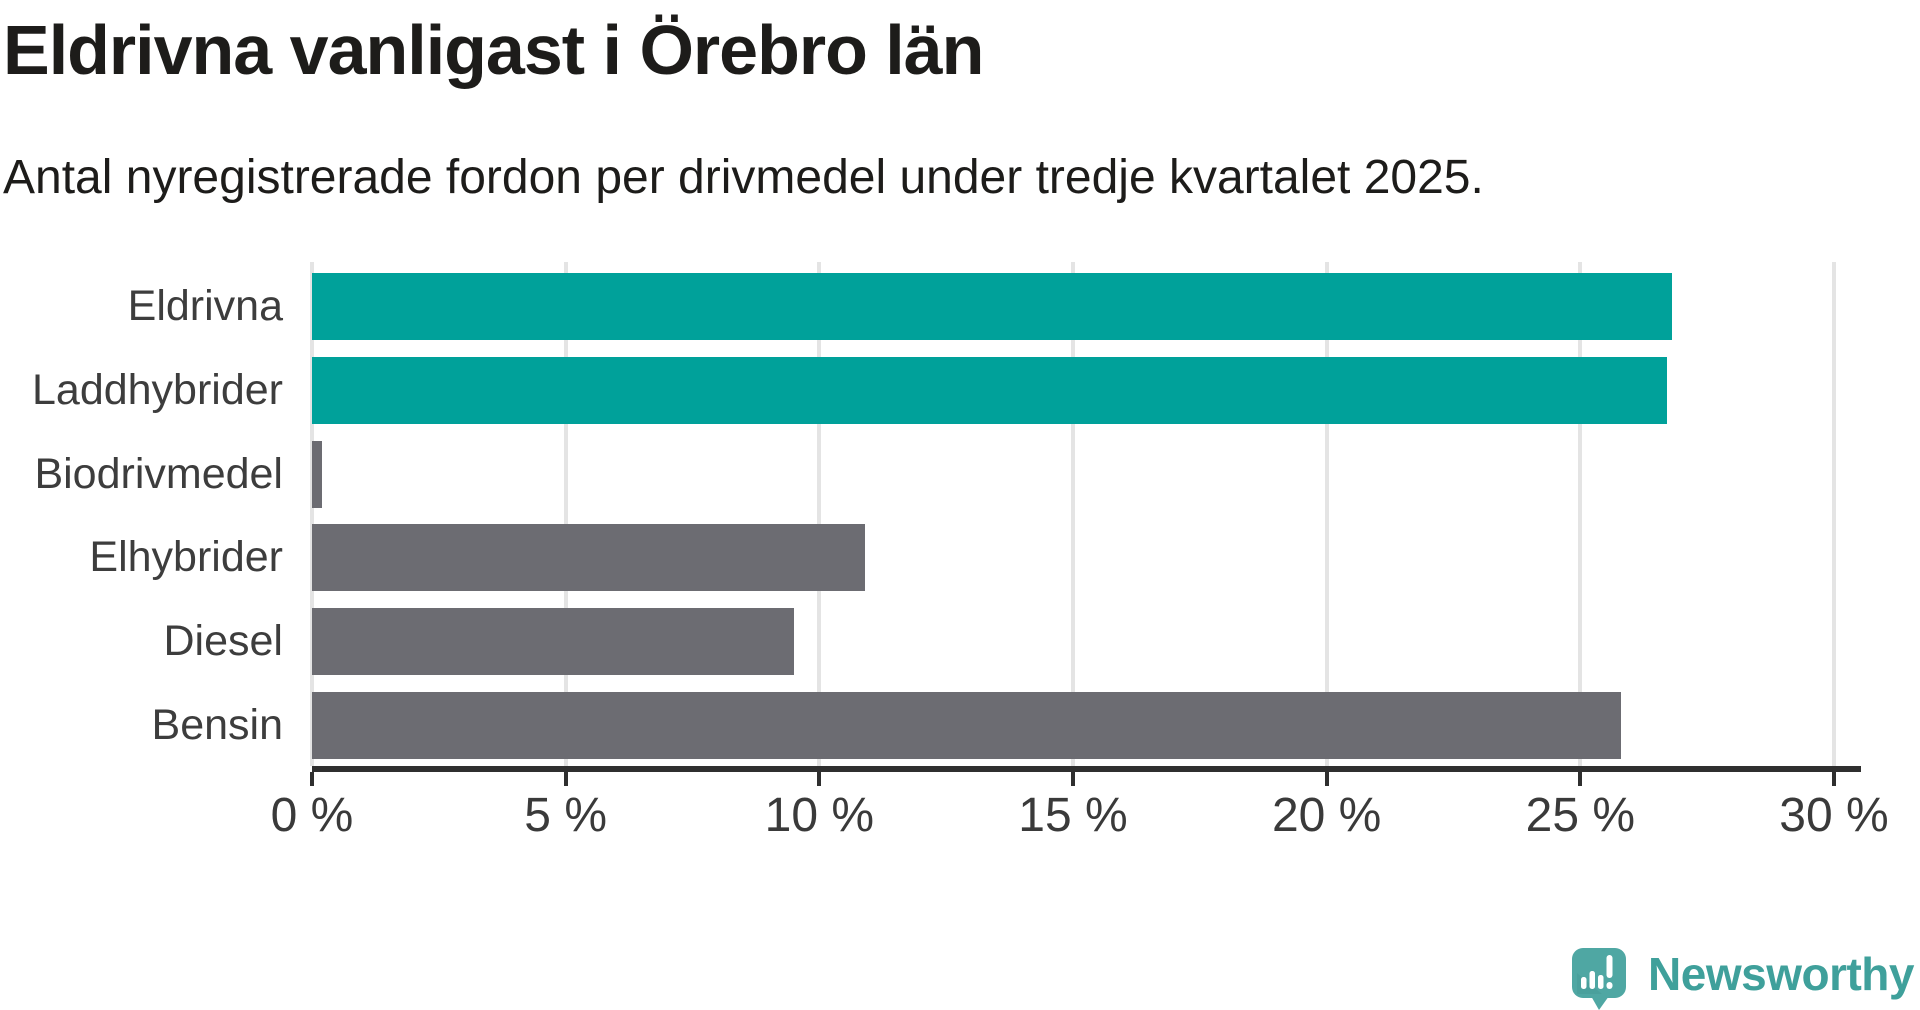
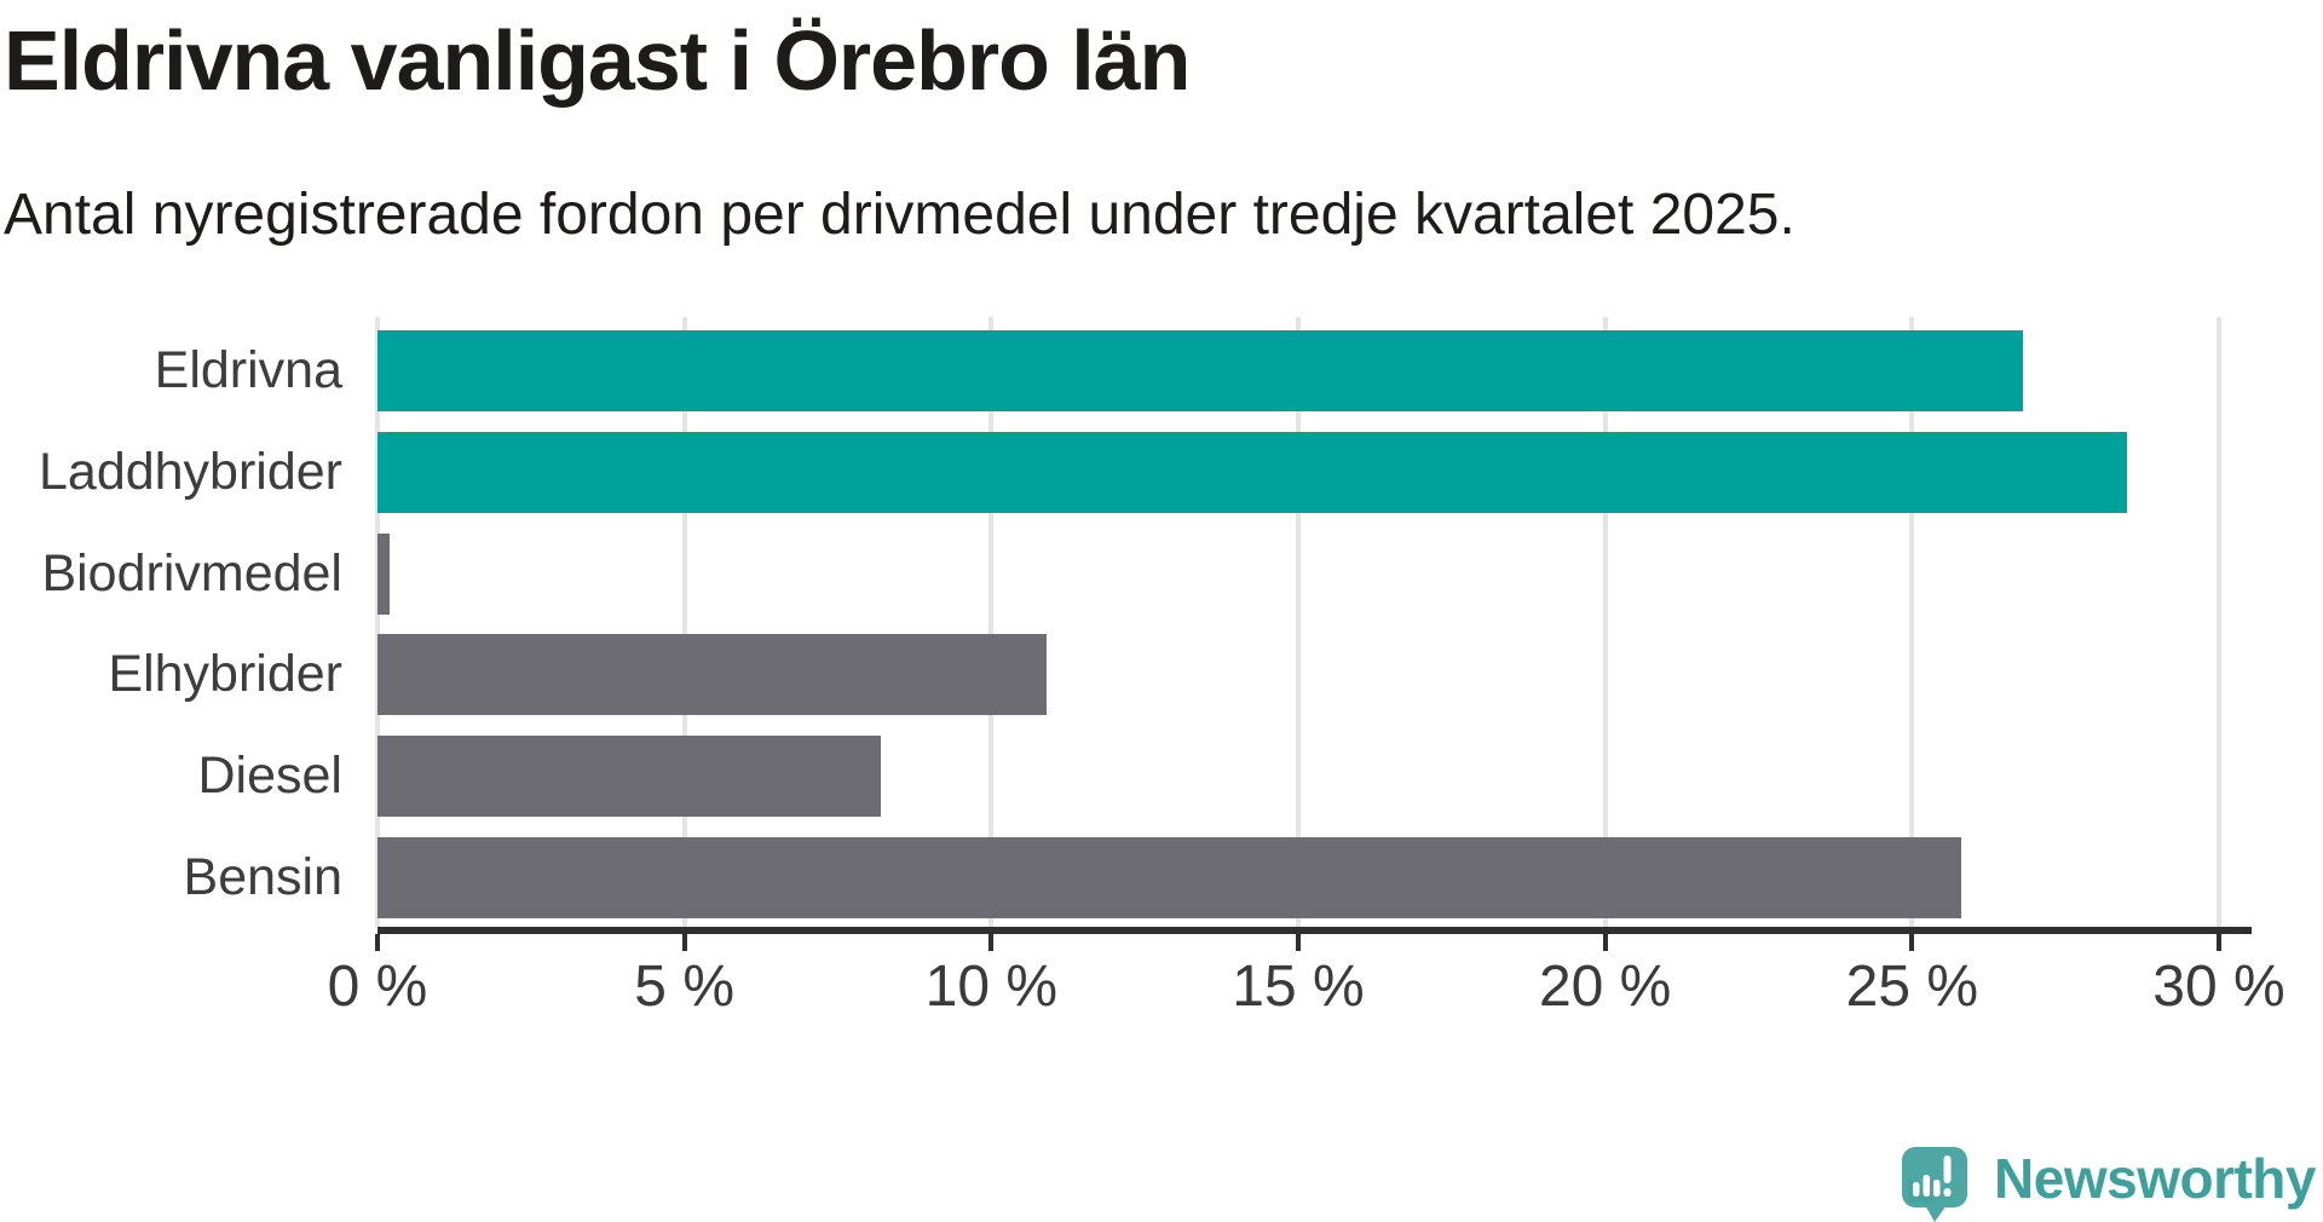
Laddhybrider: 26.7% -> 28.5%
Diesel: 9.5% -> 8.2%
